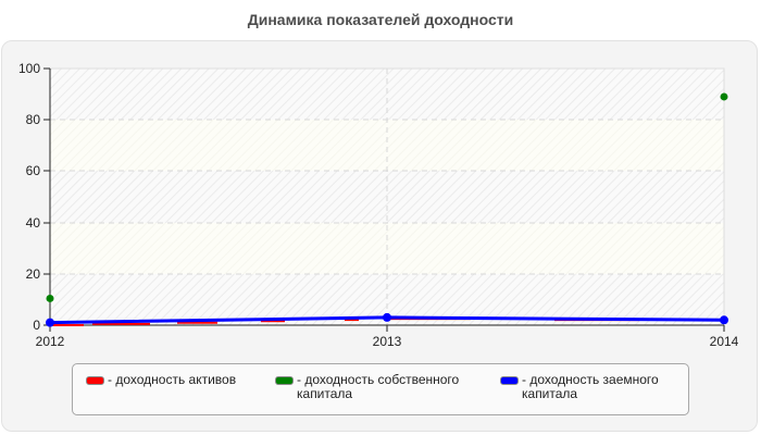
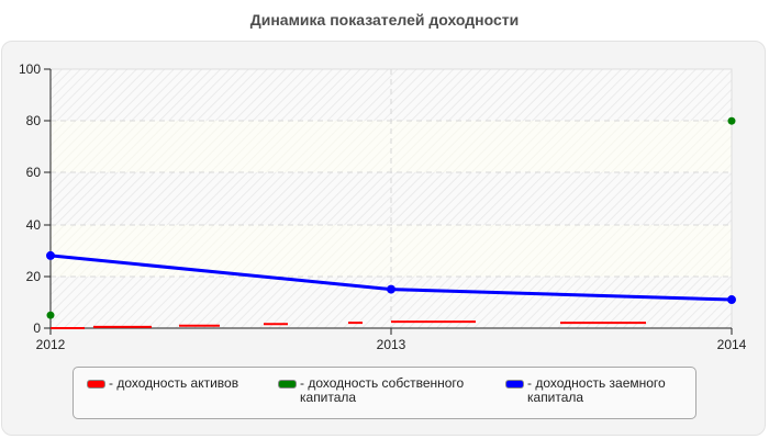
- доходность собственного капитала/2012: 10 -> 5
- доходность заемного капитала/2012: 1 -> 28
- доходность активов/2013: 3 -> 36
- доходность заемного капитала/2013: 3 -> 15
- доходность активов/2014: 2 -> 10
- доходность собственного капитала/2014: 89 -> 80
- доходность заемного капитала/2014: 2 -> 11
